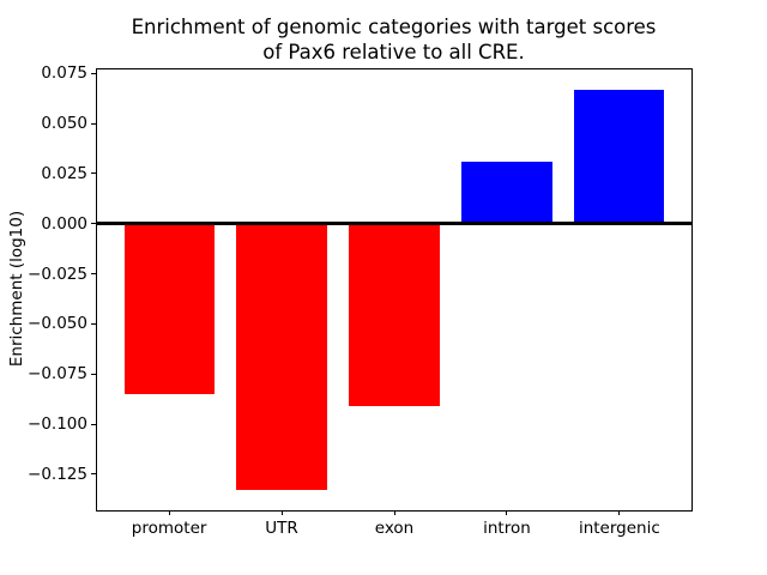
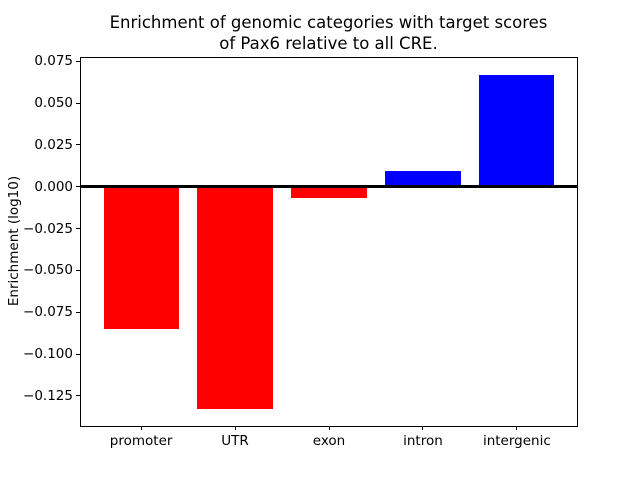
exon: -0.091 -> -0.007
intron: 0.031 -> 0.009
